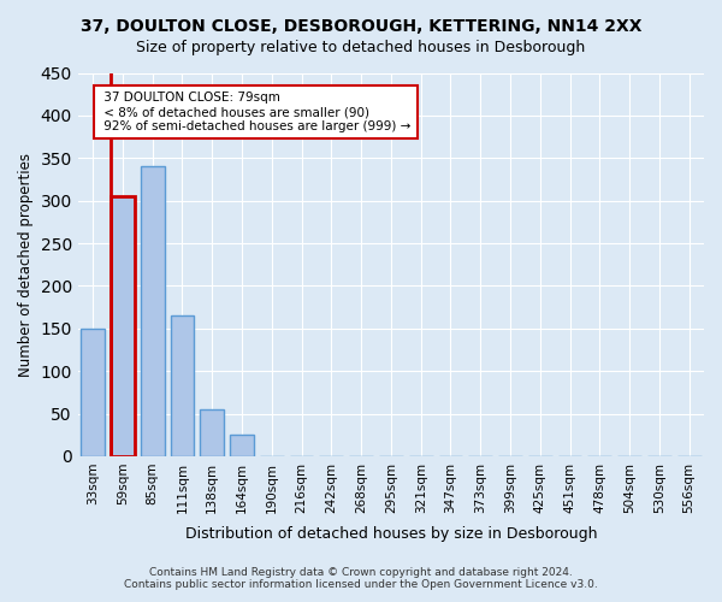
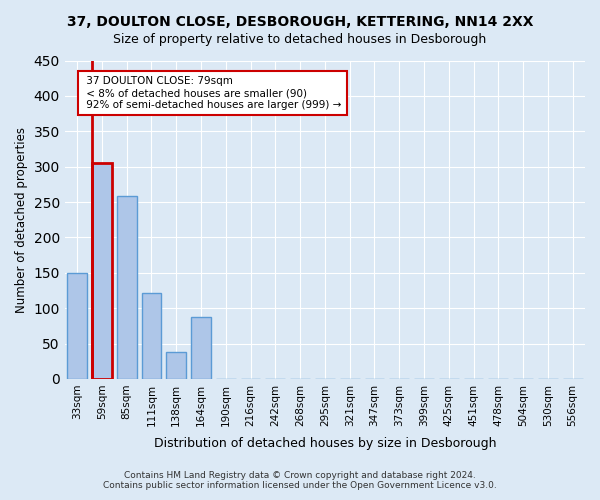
85sqm: 340 -> 258
111sqm: 165 -> 122
138sqm: 55 -> 38
164sqm: 25 -> 88
